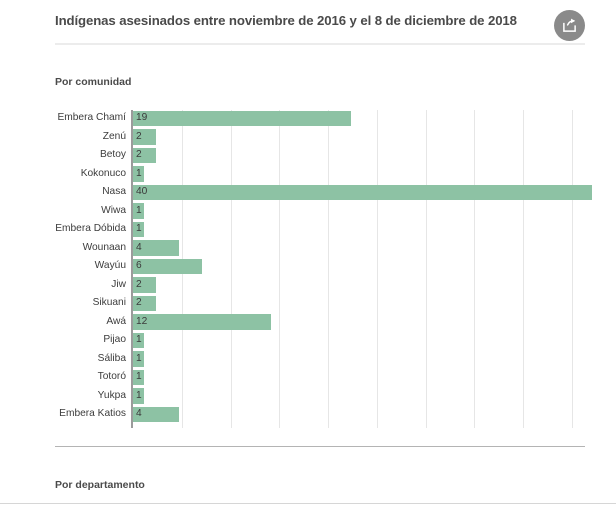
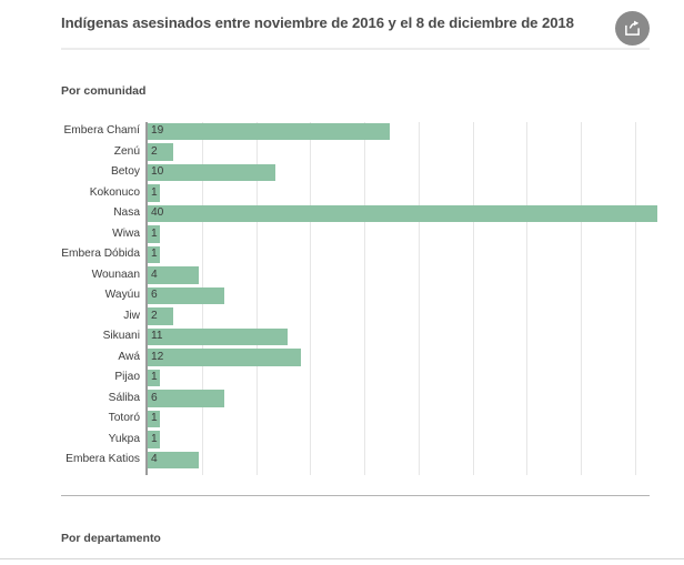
Betoy: 2 -> 10
Sikuani: 2 -> 11
Sáliba: 1 -> 6
